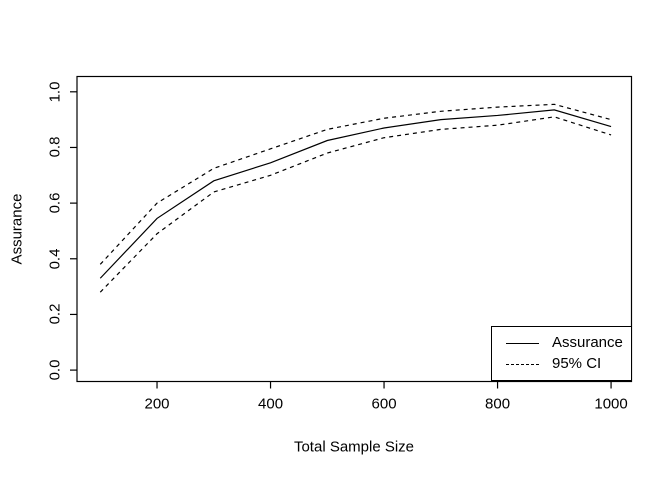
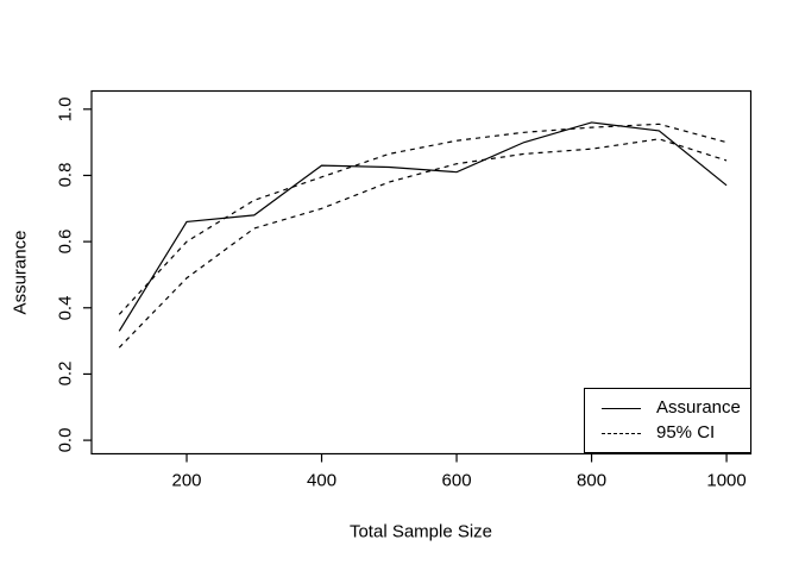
Assurance/200: 0.55 -> 0.66
Assurance/400: 0.74 -> 0.83
Assurance/600: 0.87 -> 0.81
Assurance/800: 0.92 -> 0.96
Assurance/1000: 0.88 -> 0.77
